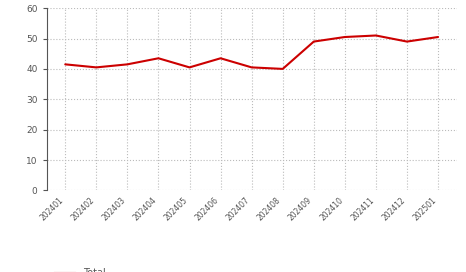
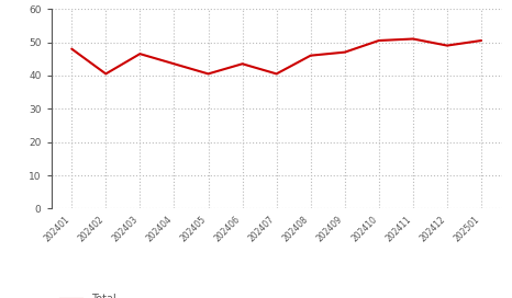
202401: 41.5 -> 48.0
202403: 41.5 -> 46.5
202408: 40.0 -> 46.0
202409: 49.0 -> 47.0
